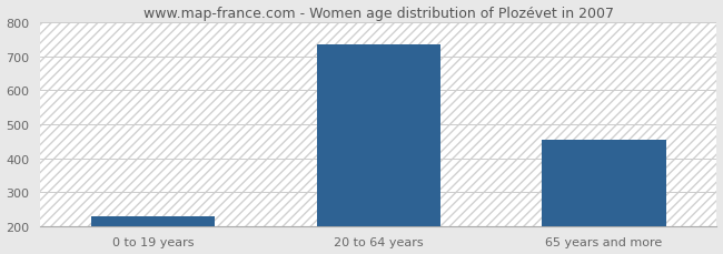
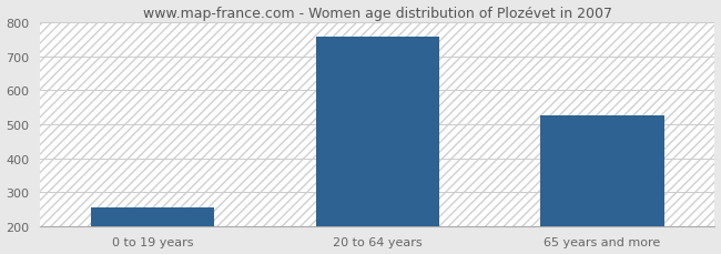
0 to 19 years: 230 -> 255
20 to 64 years: 735 -> 757
65 years and more: 455 -> 525
